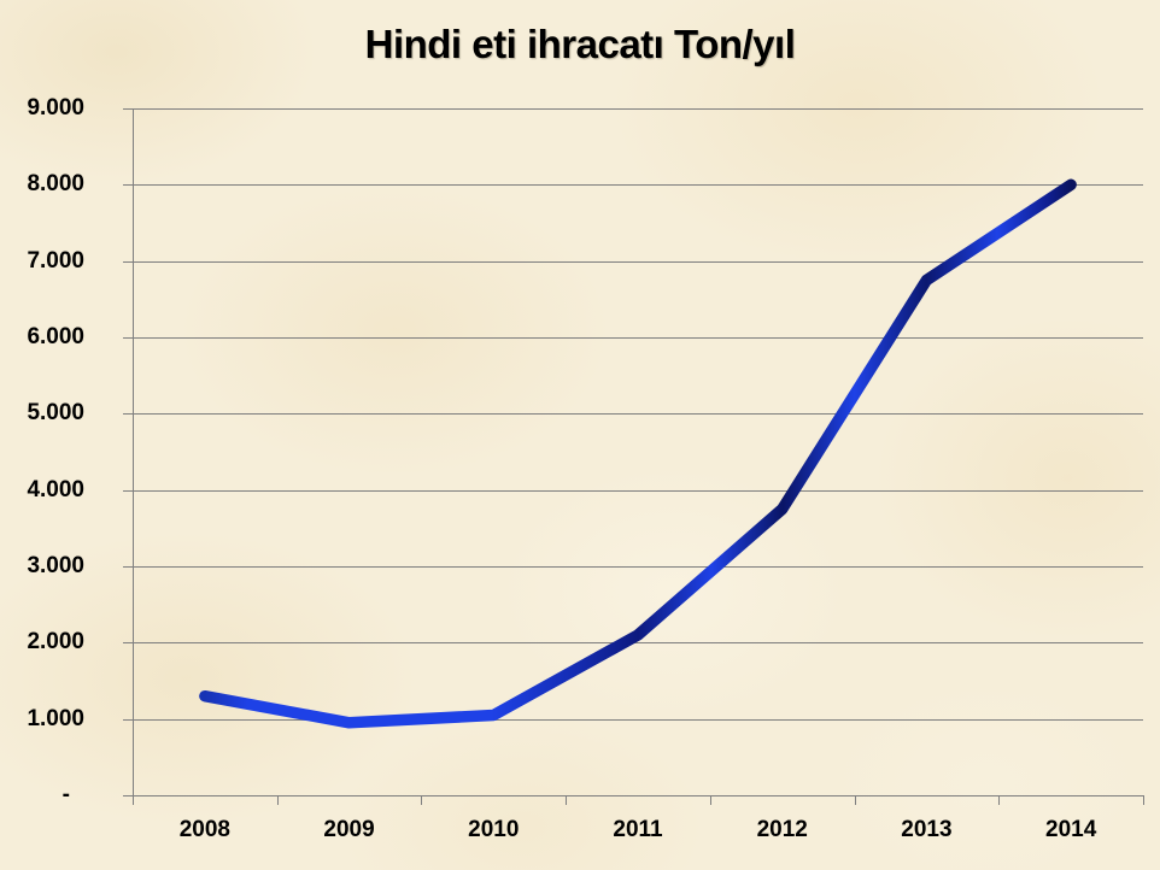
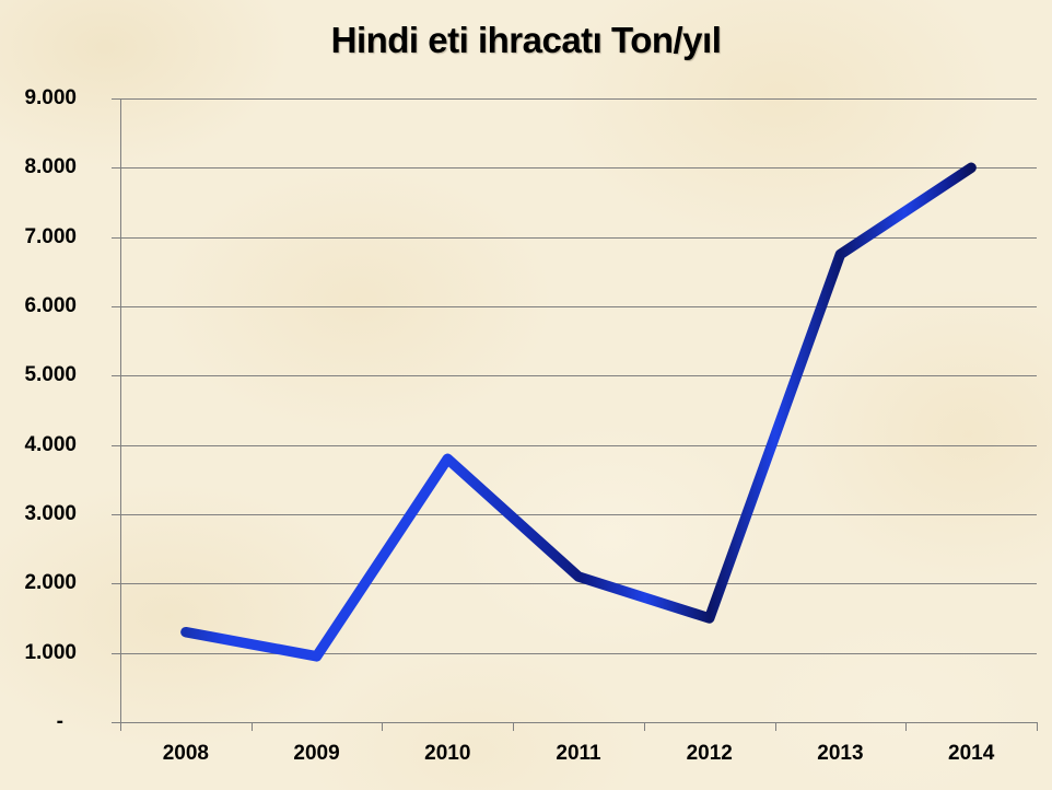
2010: 1000 -> 3800
2012: 3800 -> 1500
